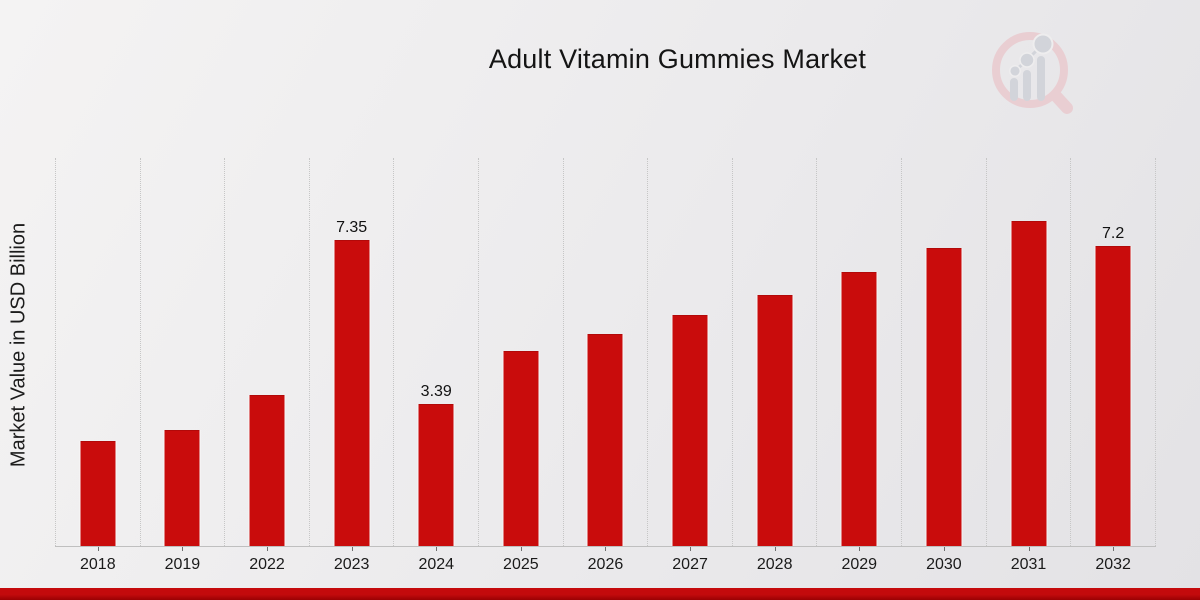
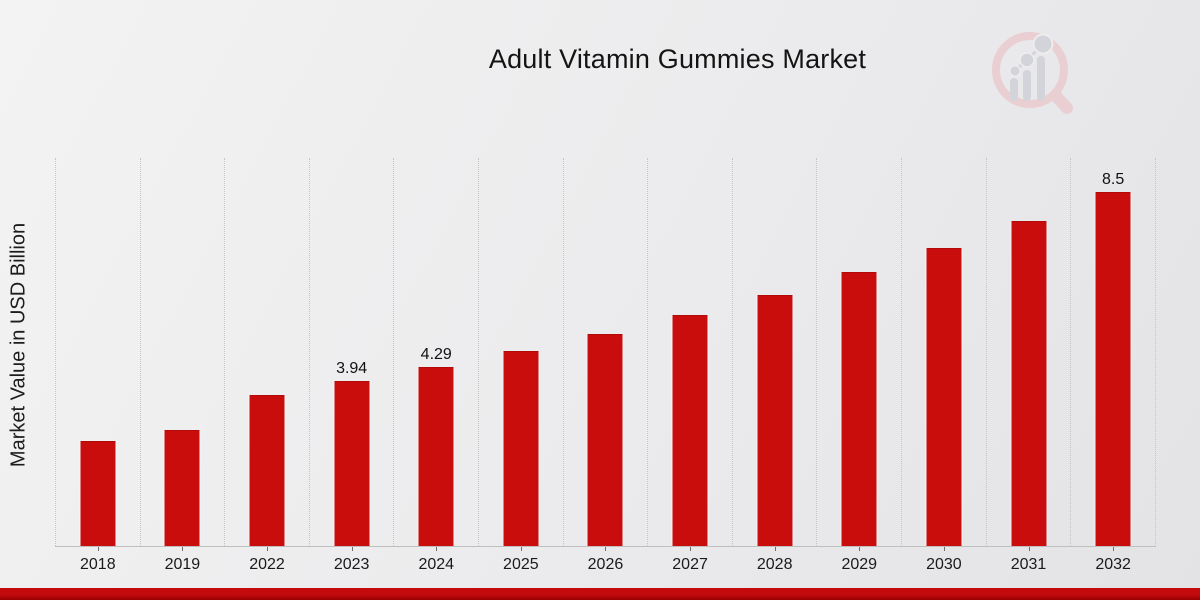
2023: 7.35 -> 3.94
2024: 3.39 -> 4.29
2032: 7.2 -> 8.5
